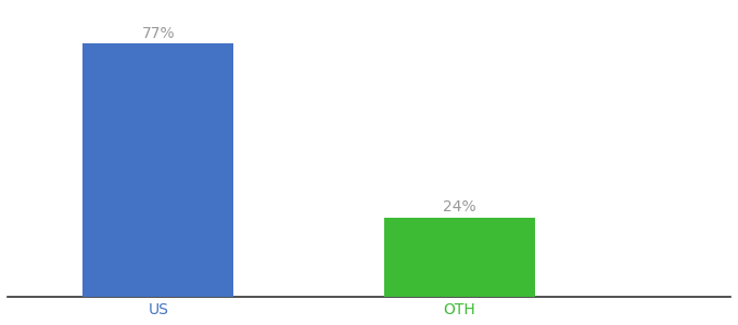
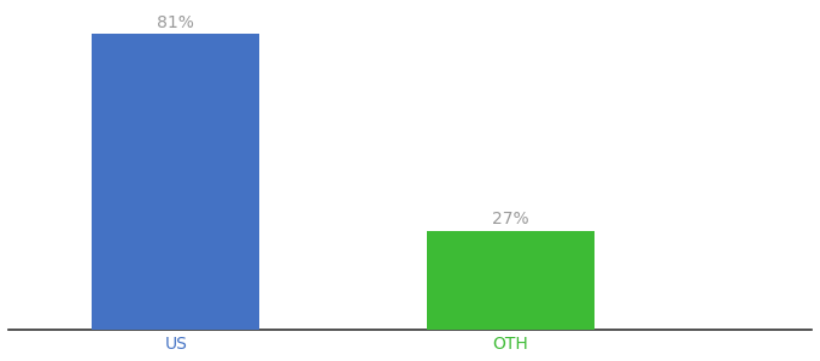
US: 77% -> 81%
OTH: 24% -> 27%
